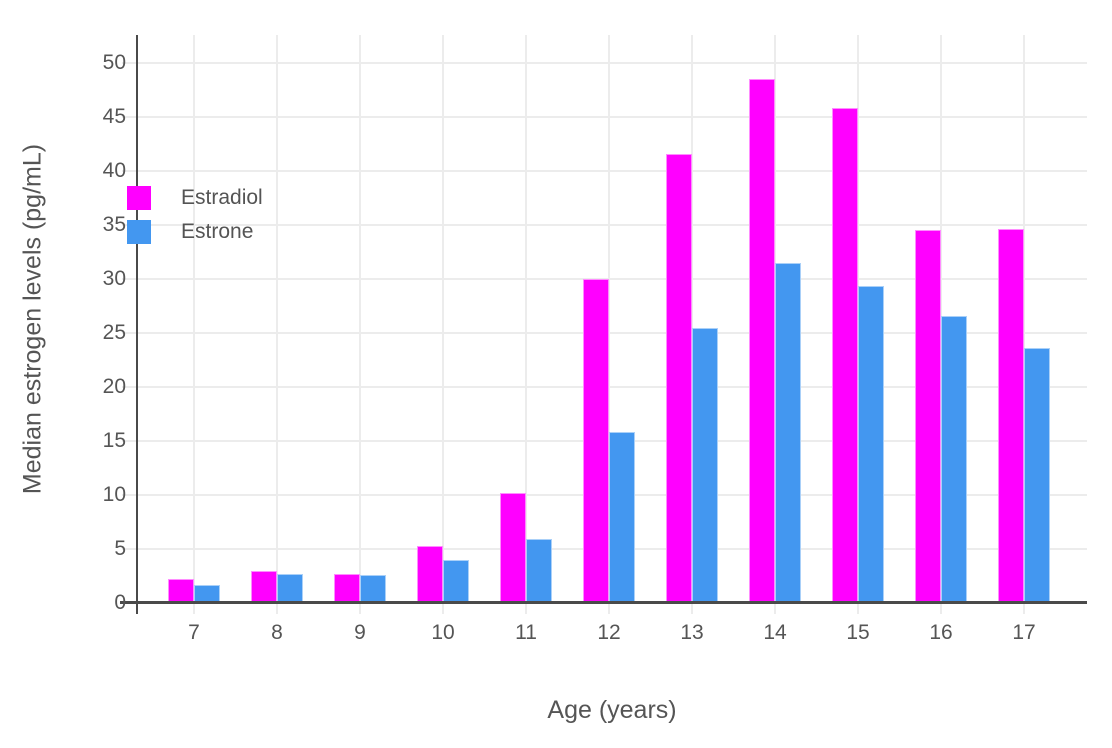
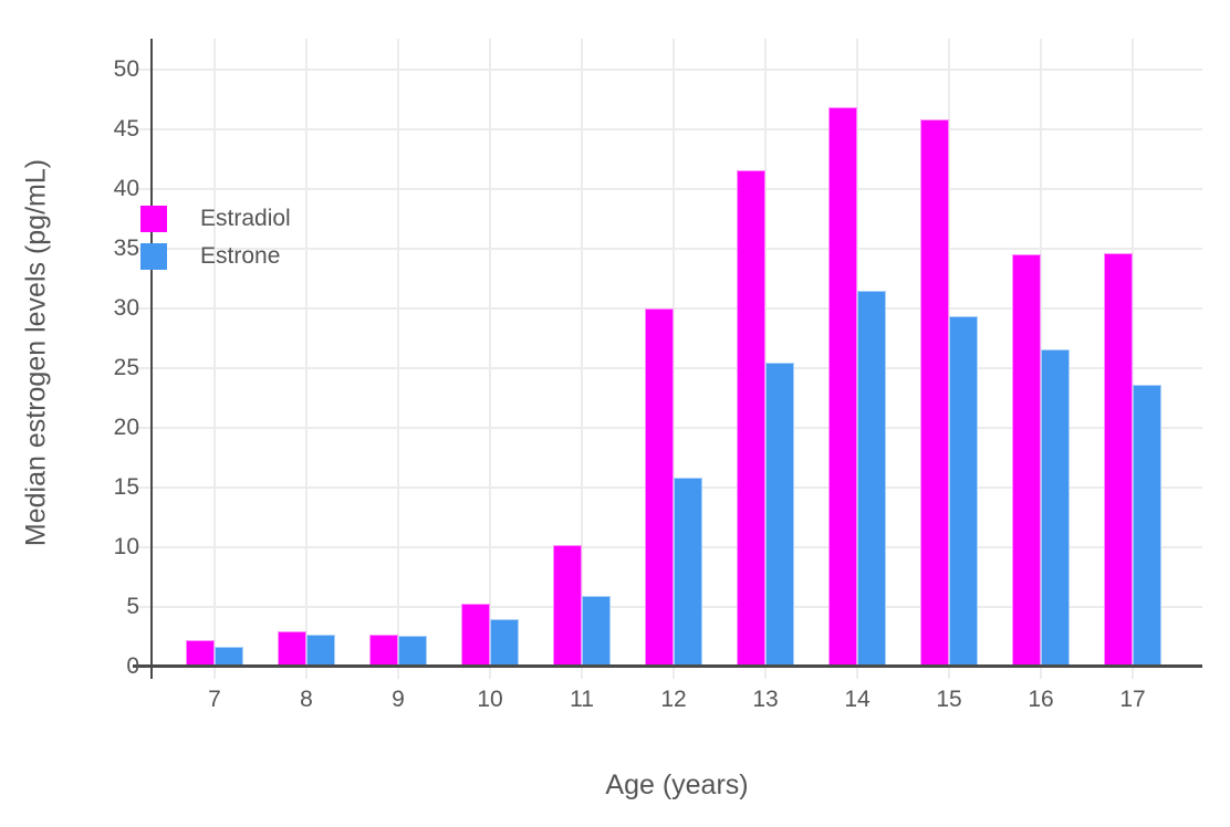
Estradiol/14: 48.5 -> 46.9
